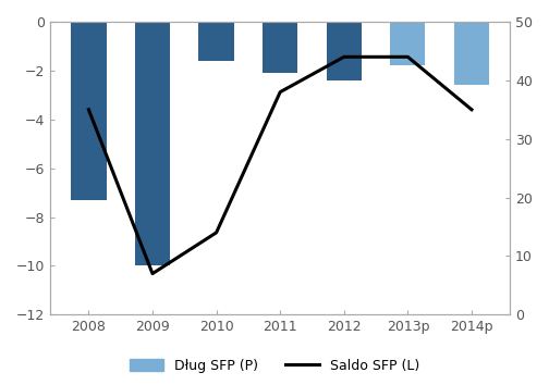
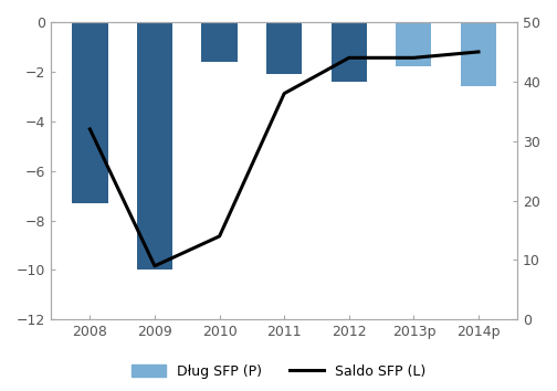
Saldo SFP (L)/2008: 35 -> 32
Saldo SFP (L)/2009: 7 -> 9
Saldo SFP (L)/2014p: 35 -> 45
